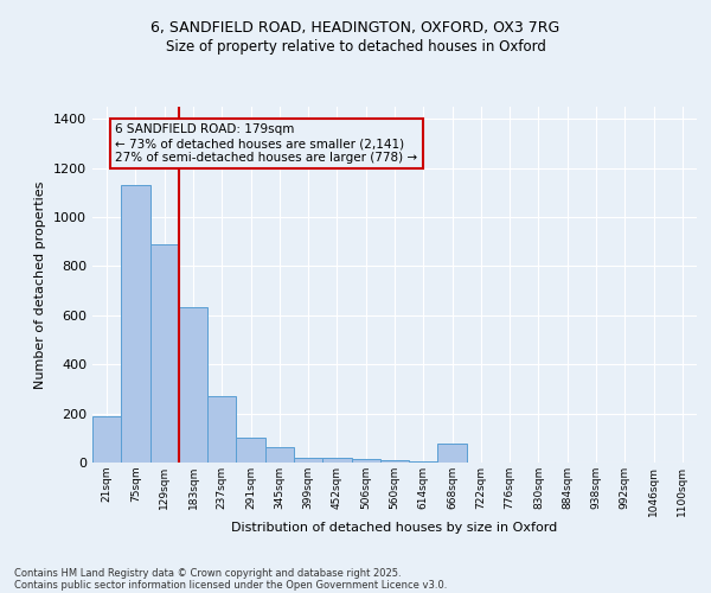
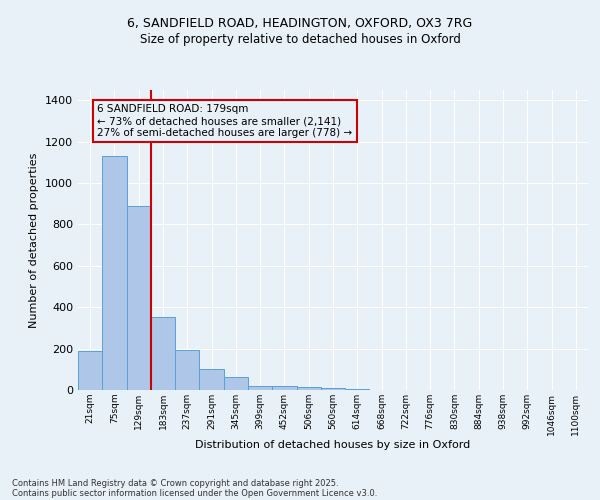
183sqm: 635 -> 355
237sqm: 270 -> 195
668sqm: 75 -> 2
